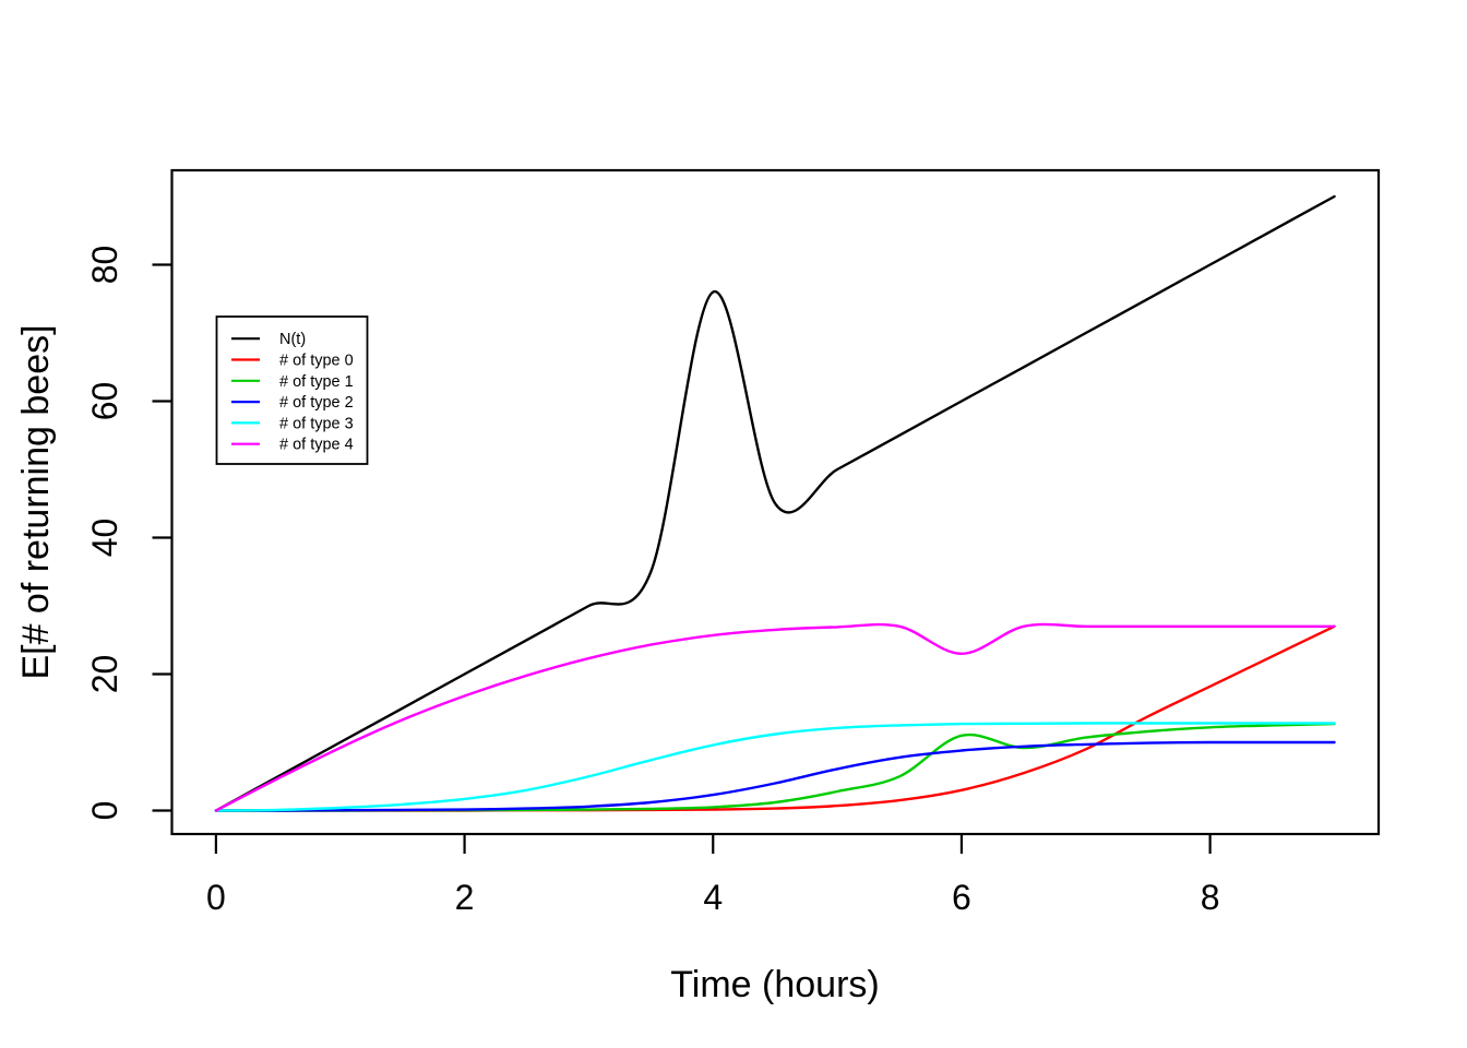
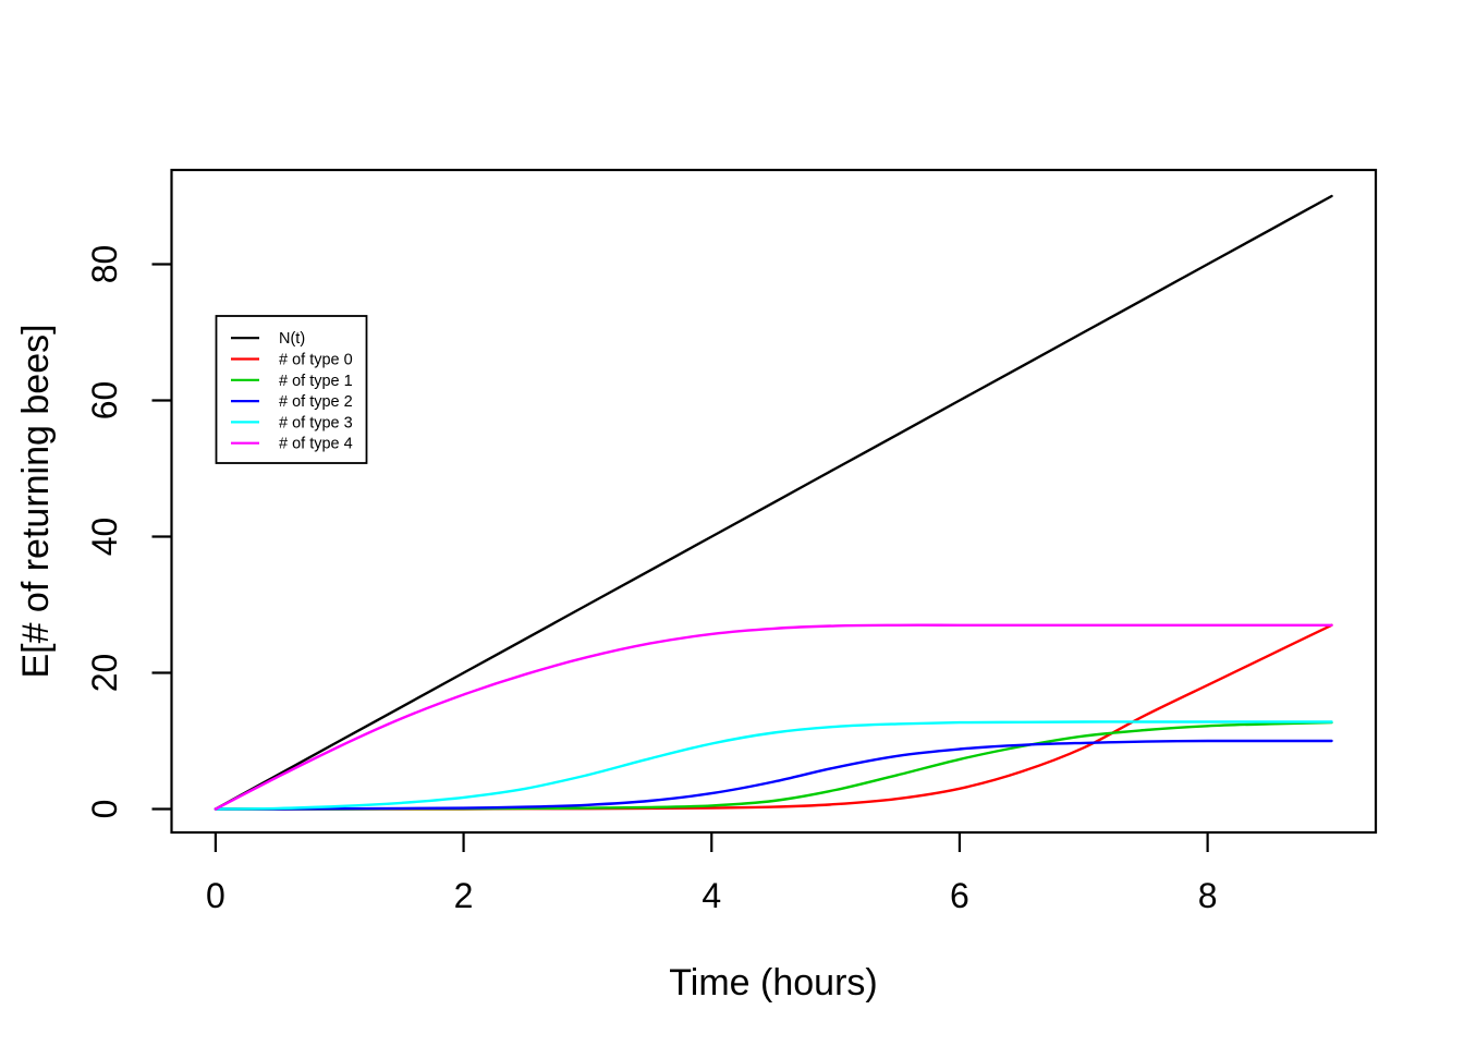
N(t)/4: 76 -> 40
# of type 1/6: 11 -> 7
# of type 4/6: 23 -> 27
